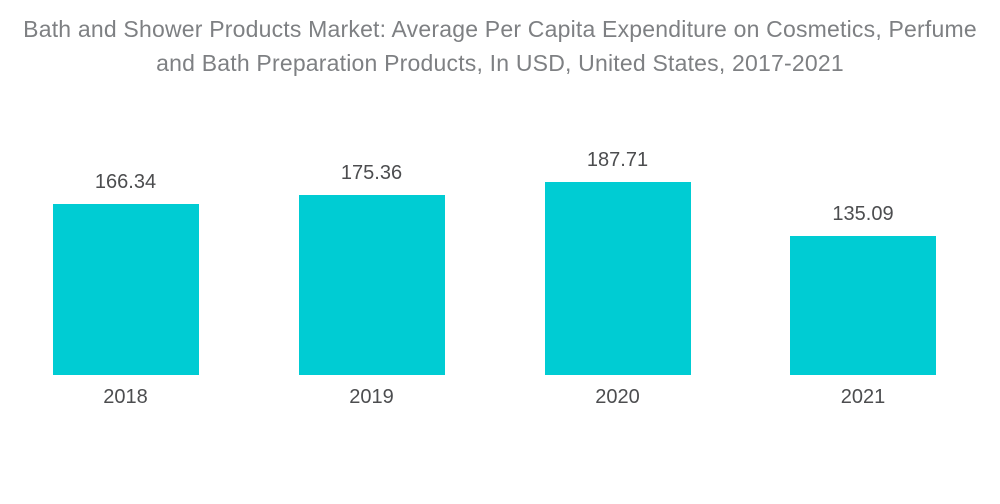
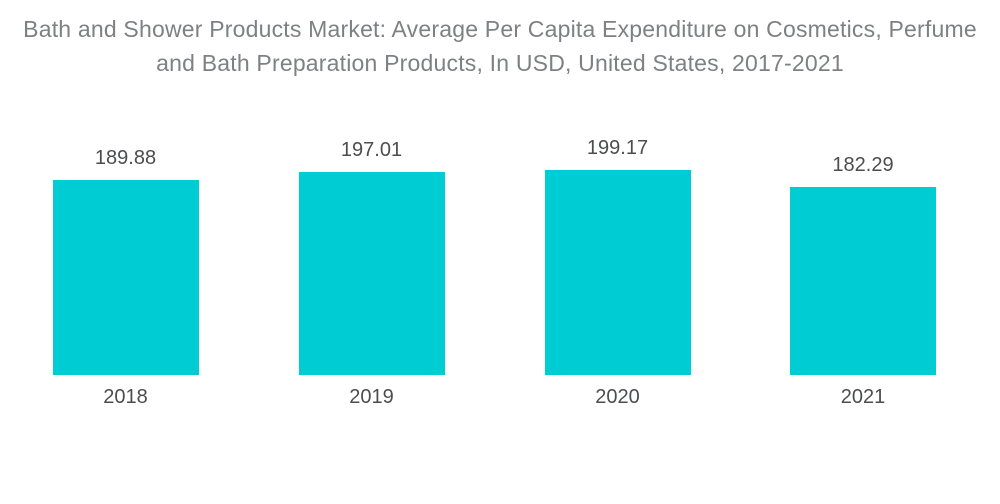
2018: 166.34 -> 189.88
2019: 175.36 -> 197.01
2020: 187.71 -> 199.17
2021: 135.09 -> 182.29
